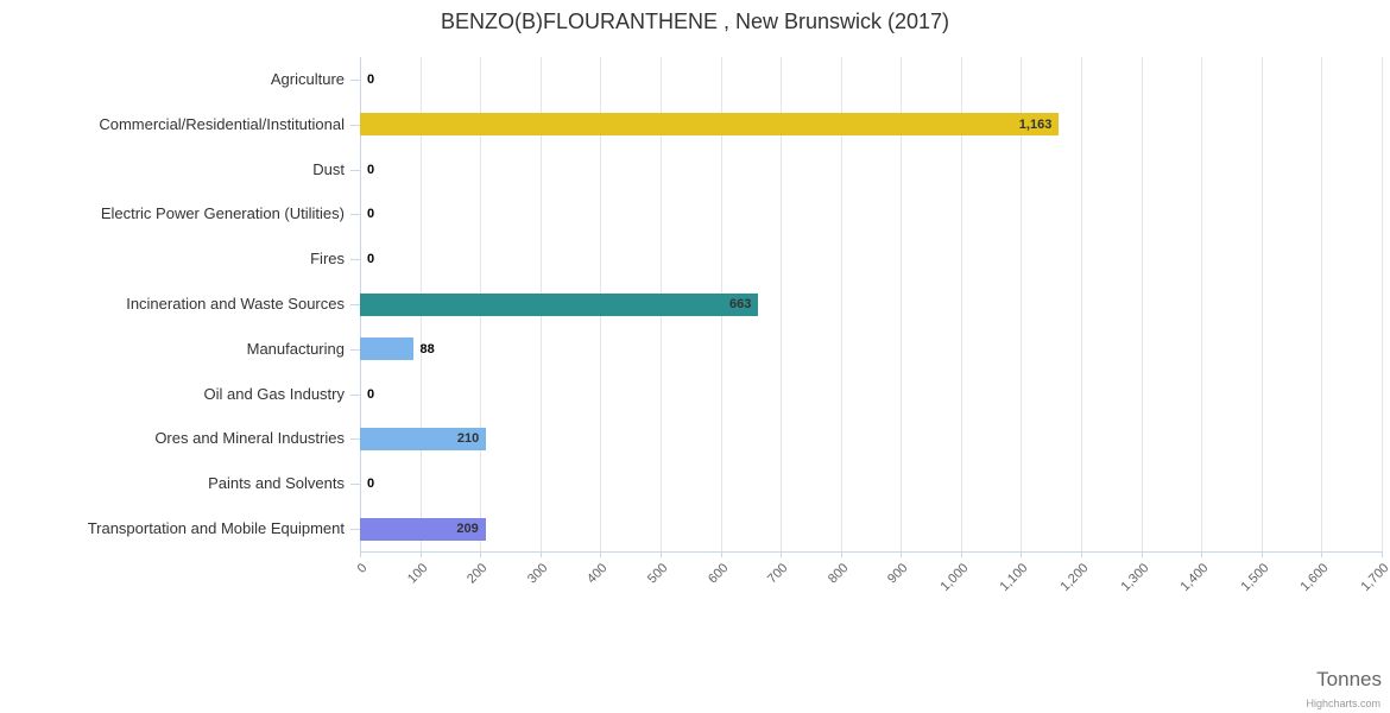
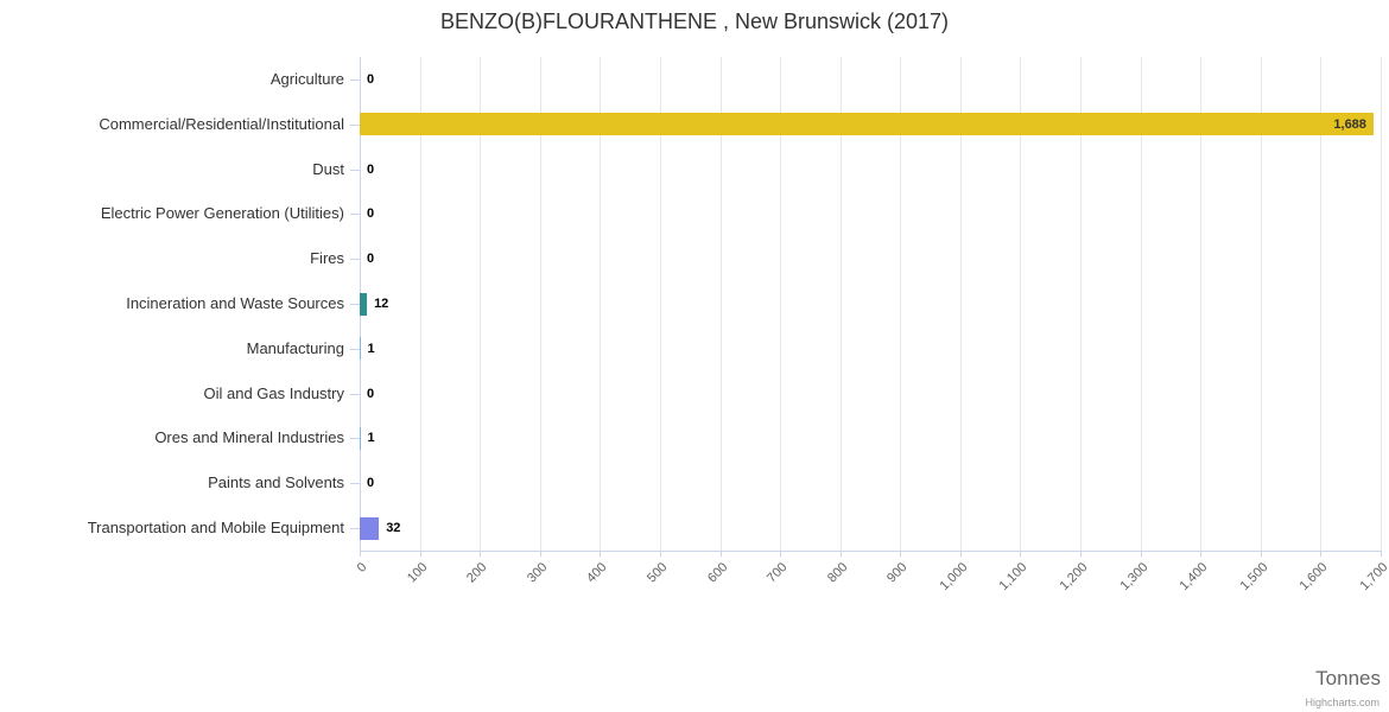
Commercial/Residential/Institutional: 1,163 -> 1,688
Incineration and Waste Sources: 663 -> 12
Manufacturing: 88 -> 1
Ores and Mineral Industries: 210 -> 1
Transportation and Mobile Equipment: 209 -> 32
